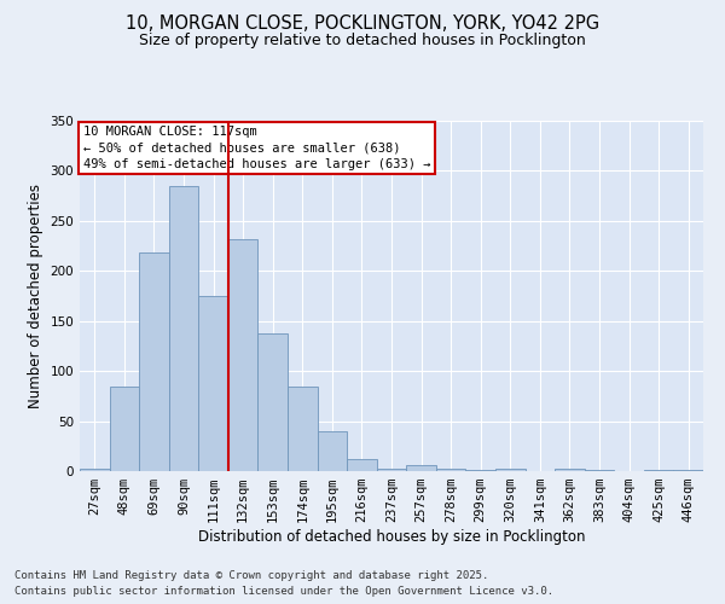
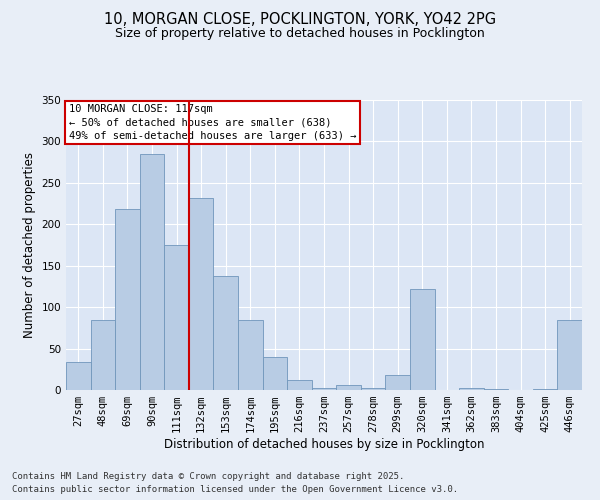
27sqm: 2 -> 34
299sqm: 1 -> 18
320sqm: 2 -> 122
446sqm: 1 -> 84
